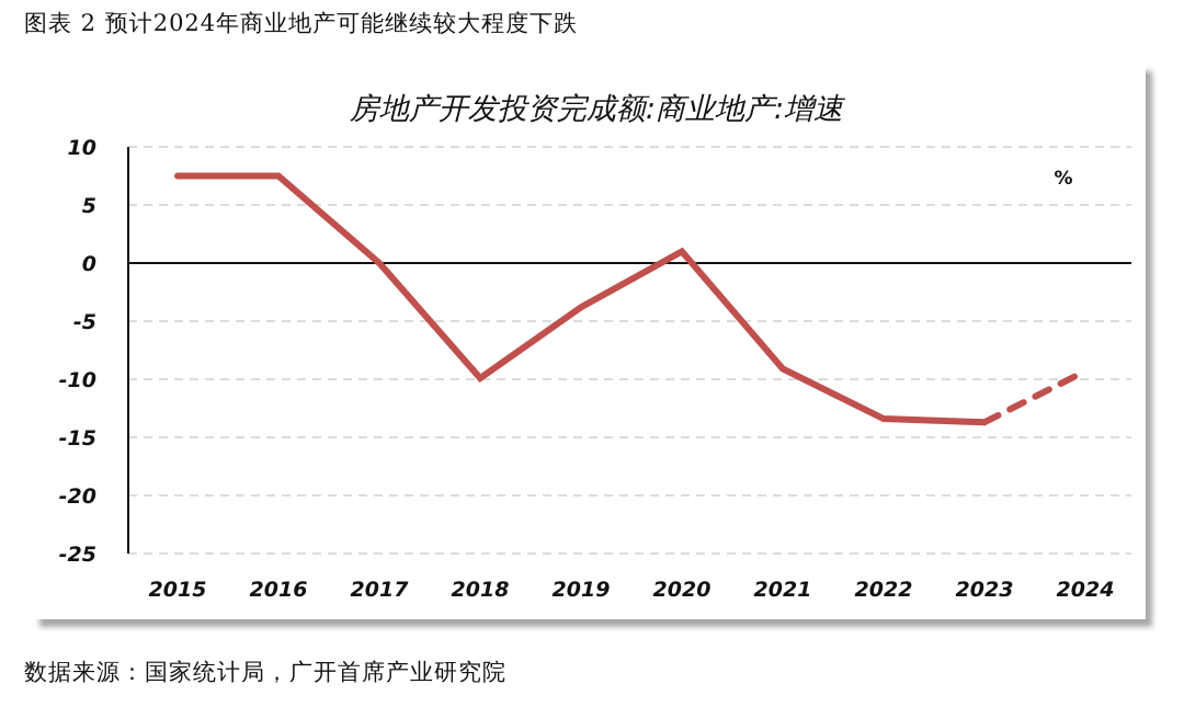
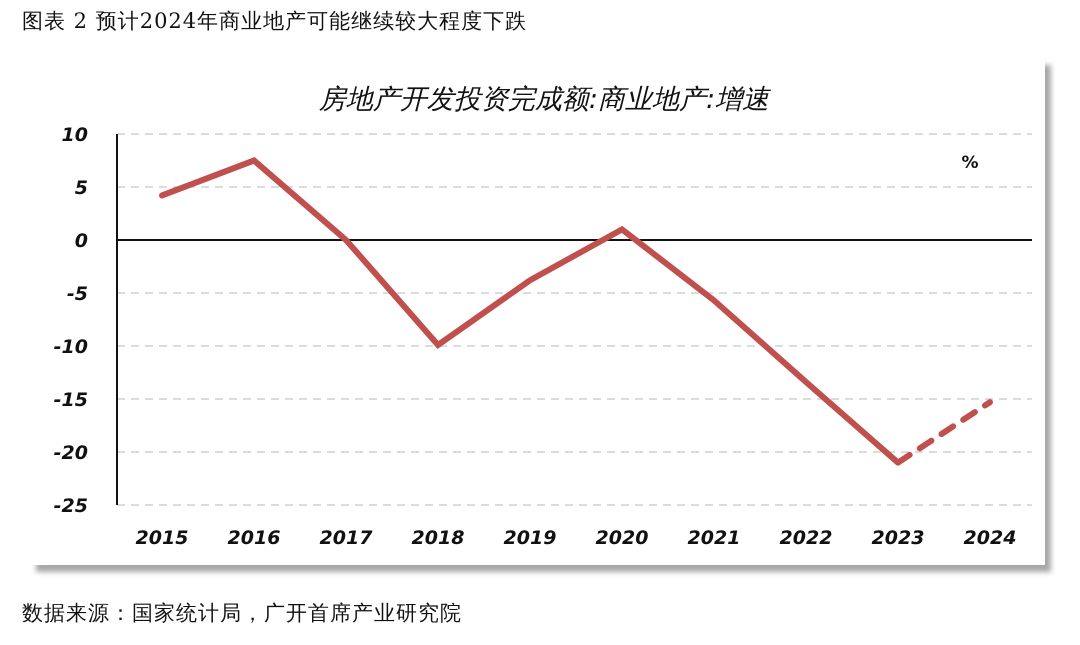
2015: 7.5 -> 4.2
2021: -9.1 -> -5.7
2023: -13.7 -> -21.0
2024: -9.3 -> -15.3
